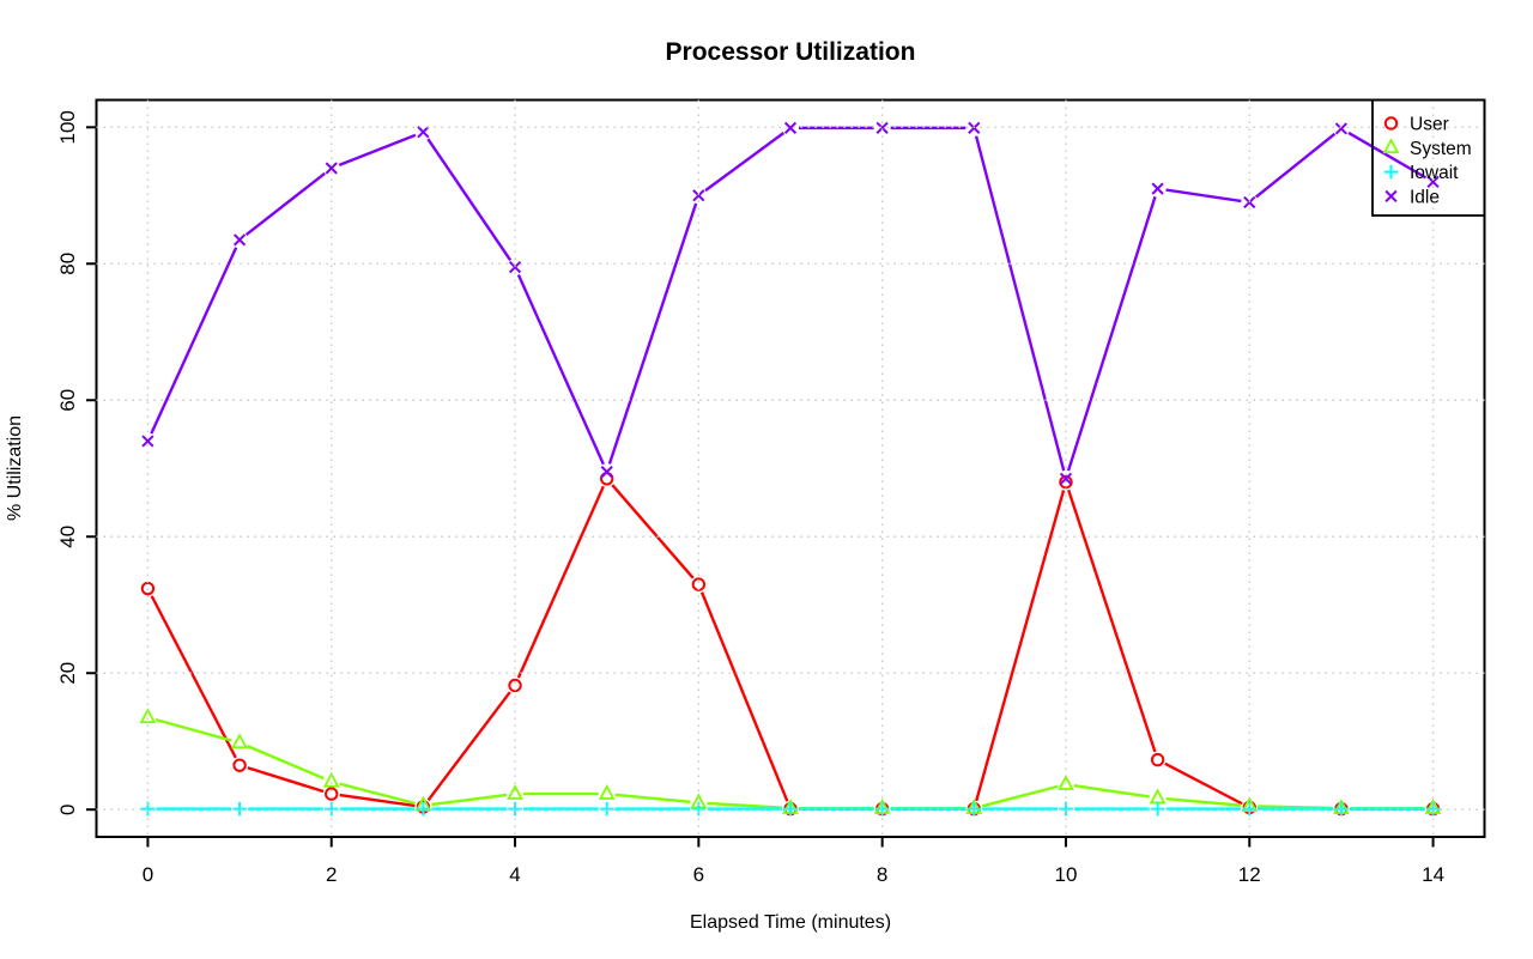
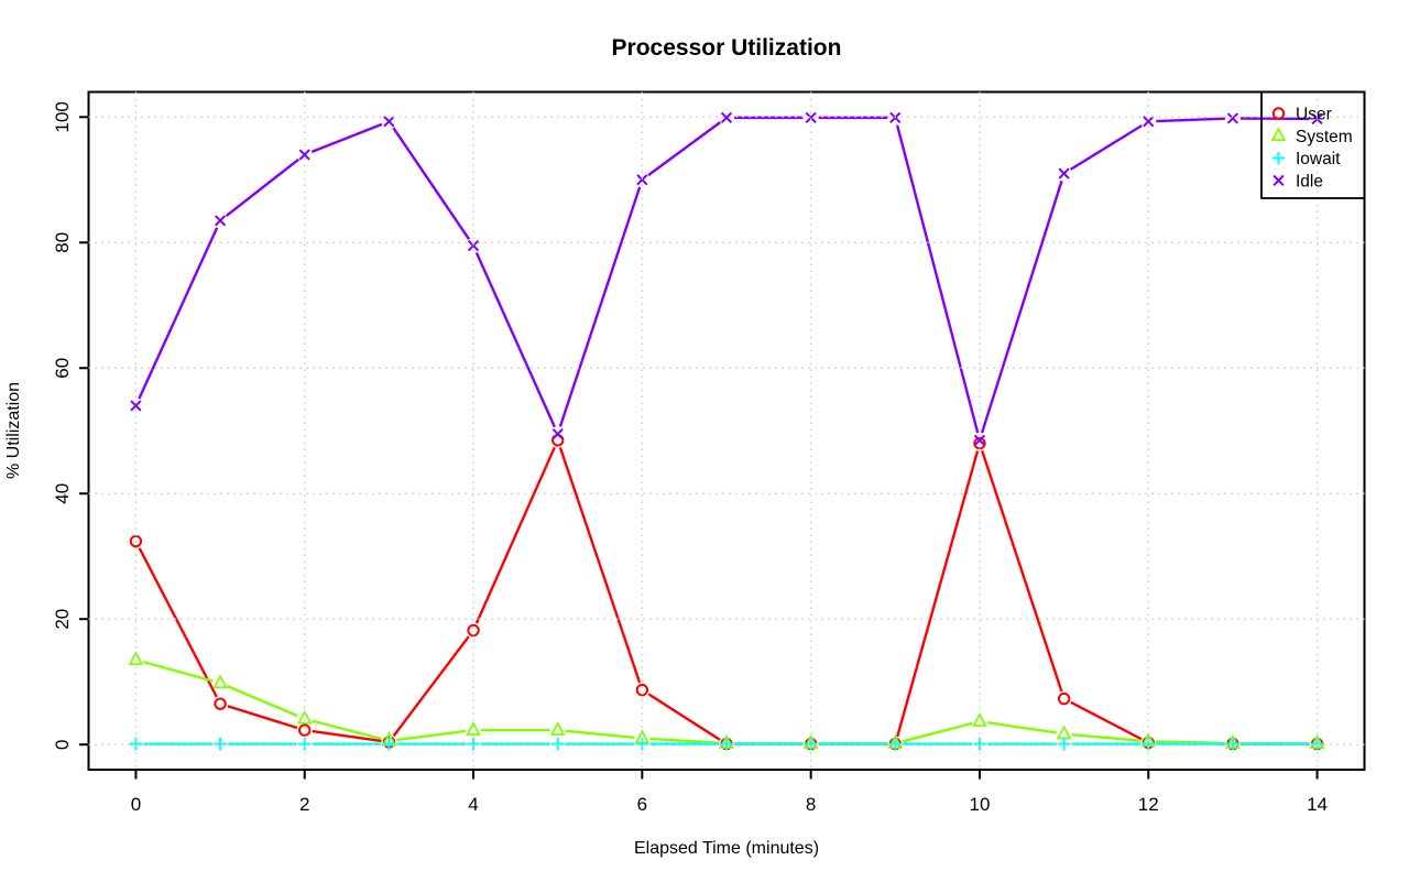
User/6: 33 -> 9
Idle/12: 89 -> 99
Idle/14: 92 -> 100
